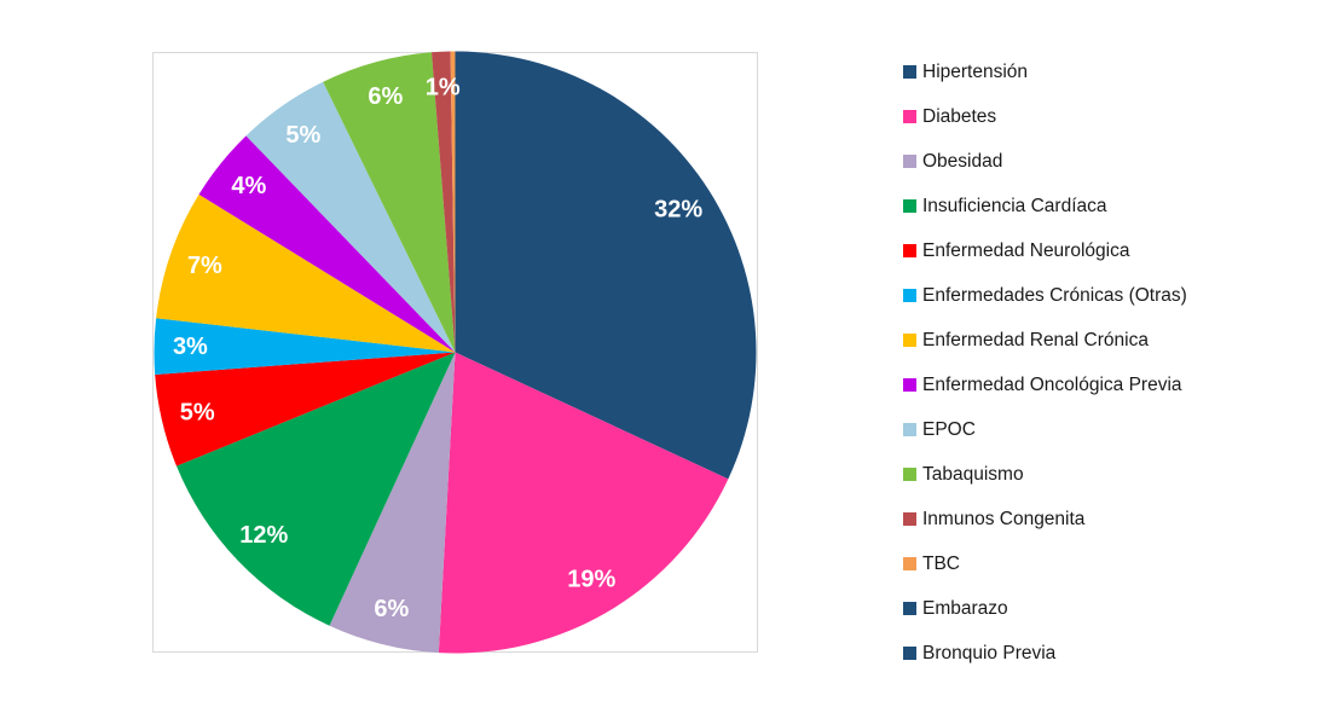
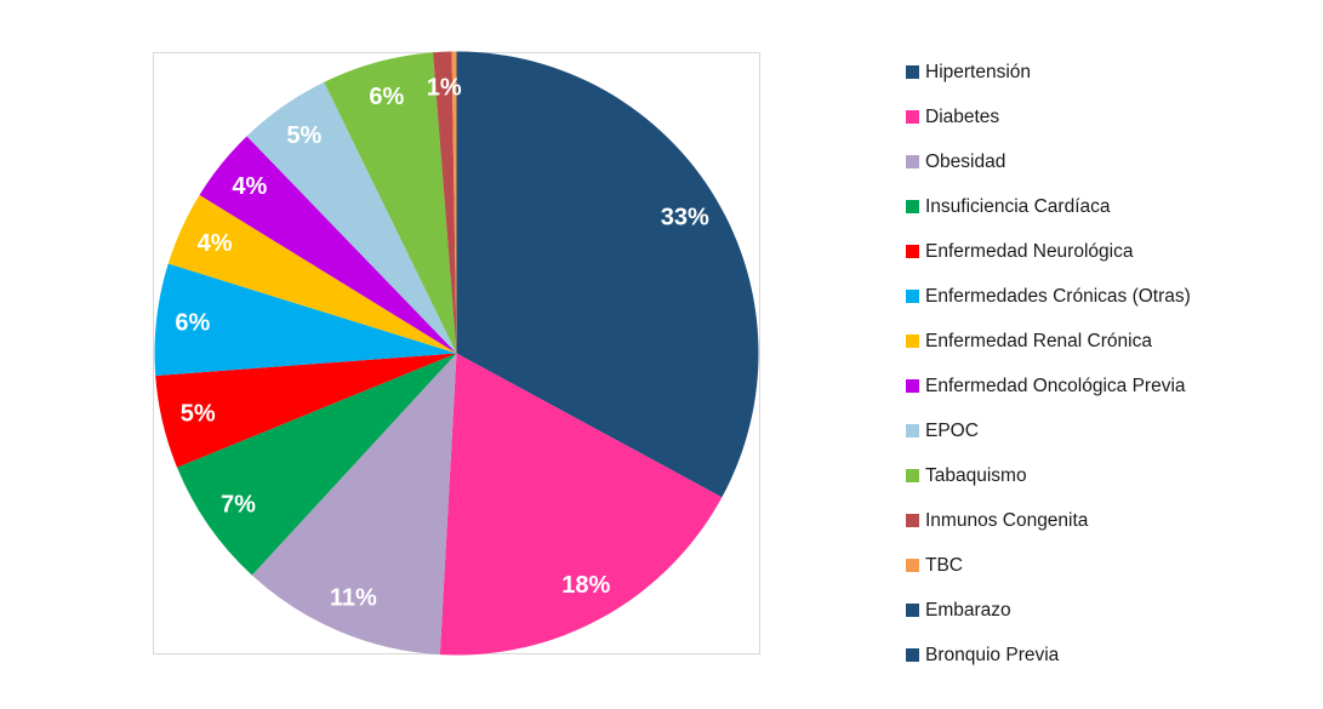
Hipertensión: 32% -> 33%
Diabetes: 19% -> 18%
Obesidad: 6% -> 11%
Insuficiencia Cardíaca: 12% -> 7%
Enfermedades Crónicas (Otras): 3% -> 6%
Enfermedad Renal Crónica: 7% -> 4%
